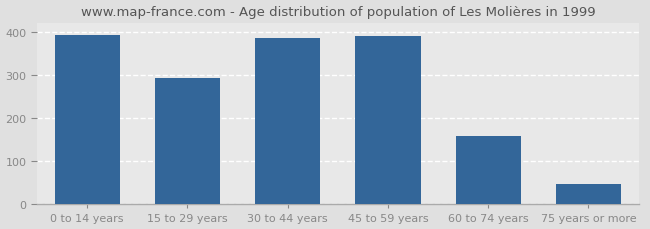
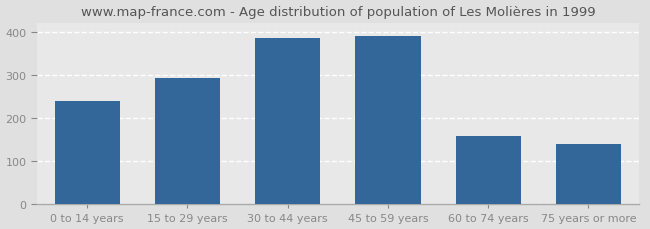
0 to 14 years: 392 -> 240
75 years or more: 47 -> 140
